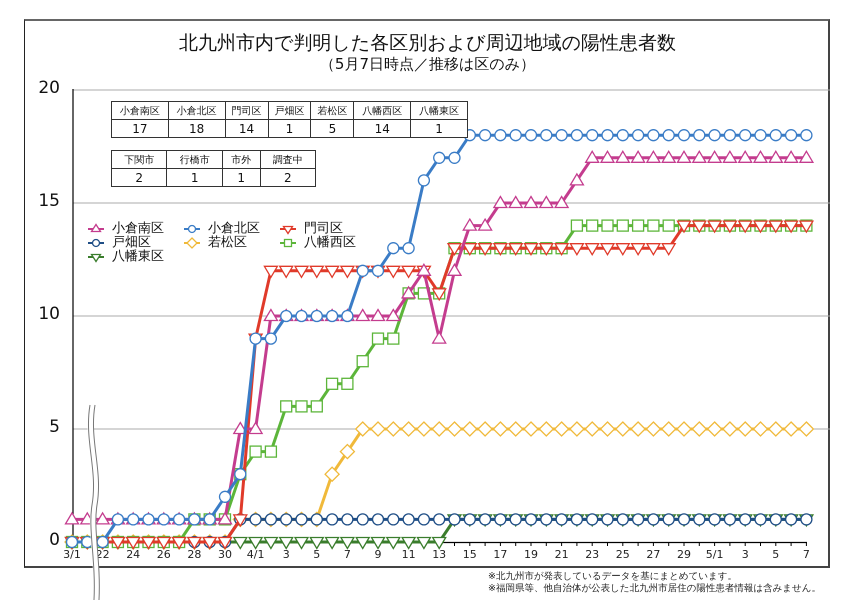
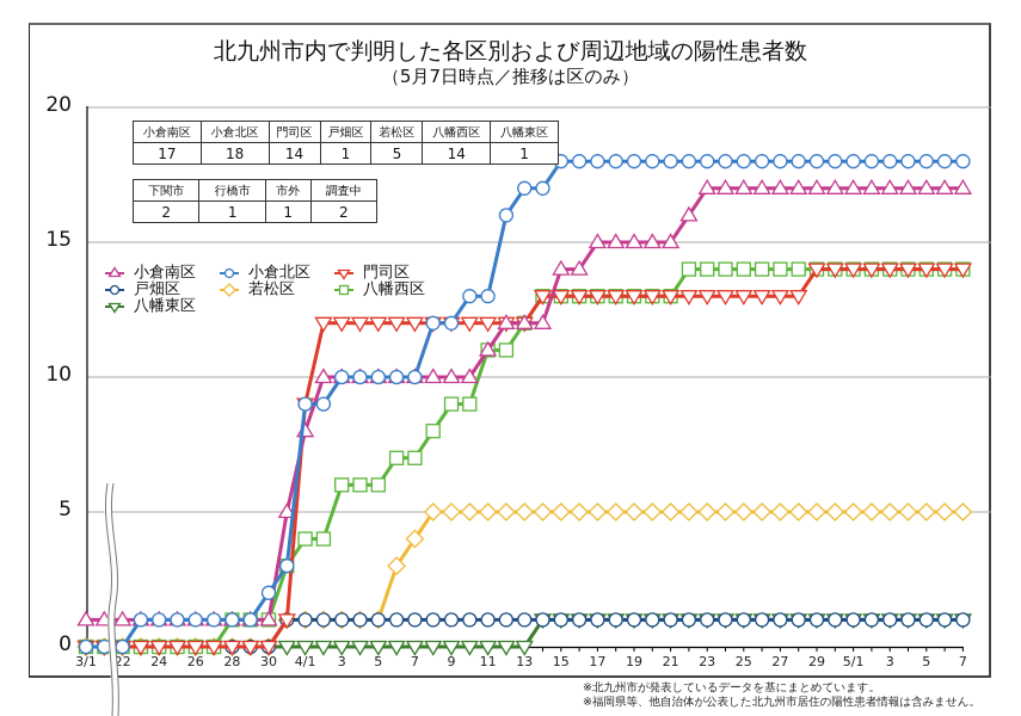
小倉南区/4/1: 5 -> 8
八幡西区/4/13: 11 -> 12
門司区/4/13: 11 -> 12
小倉南区/4/13: 9 -> 12
